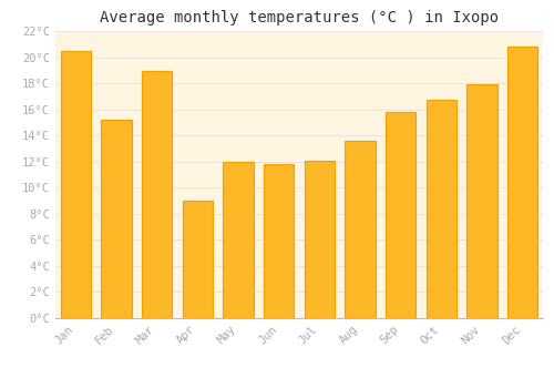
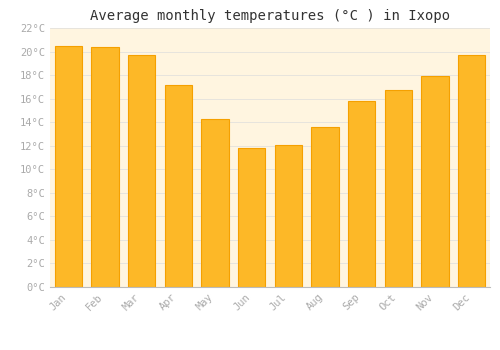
Feb: 15.2°C -> 20.4°C
Mar: 18.9°C -> 19.7°C
Apr: 9.0°C -> 17.2°C
May: 12.0°C -> 14.3°C
Dec: 20.8°C -> 19.7°C
